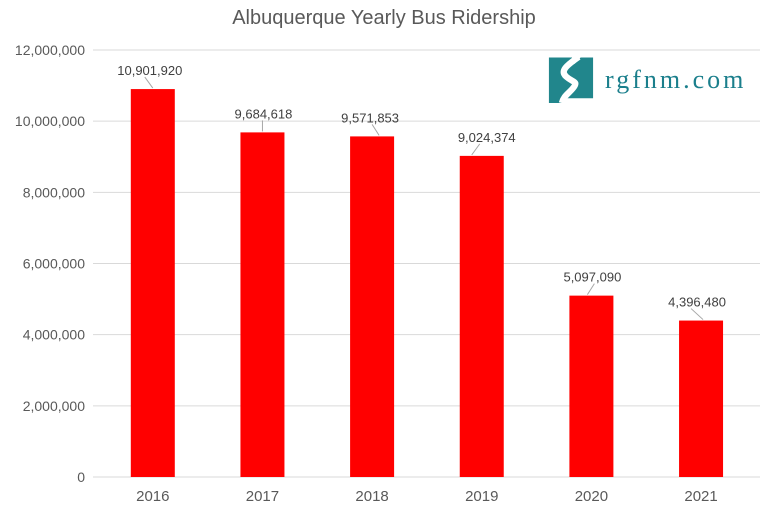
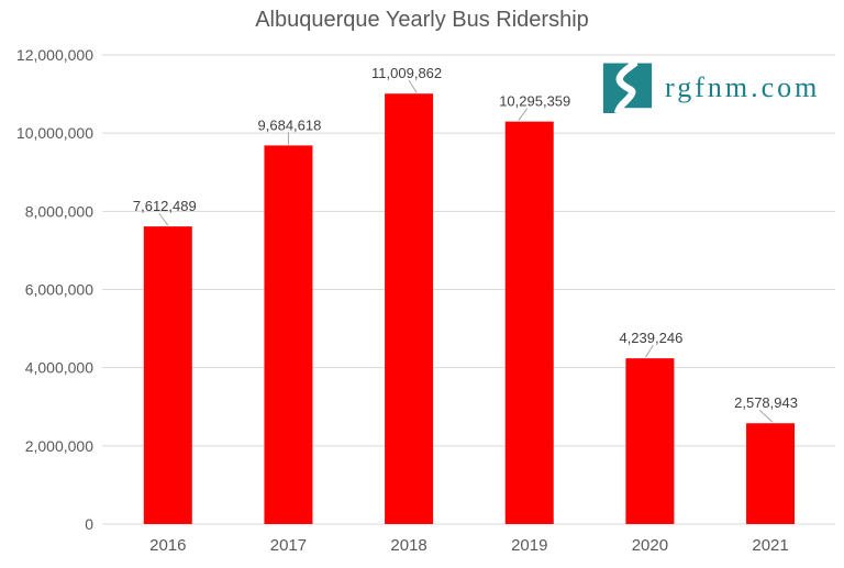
2016: 10,901,920 -> 7,612,489
2018: 9,571,853 -> 11,009,862
2019: 9,024,374 -> 10,295,359
2020: 5,097,090 -> 4,239,246
2021: 4,396,480 -> 2,578,943
